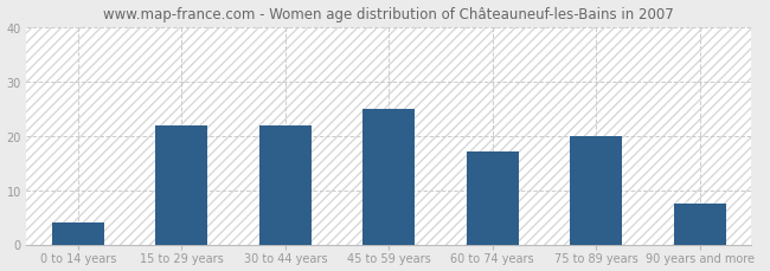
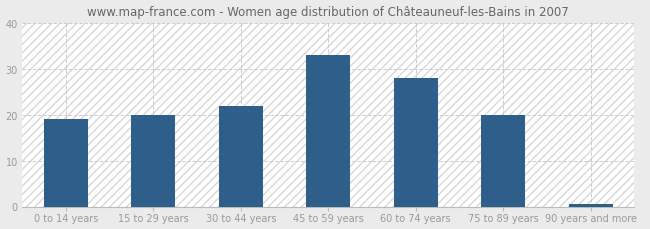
0 to 14 years: 4.0 -> 19.0
15 to 29 years: 22.0 -> 20.0
45 to 59 years: 25.0 -> 33.0
60 to 74 years: 17.0 -> 28.0
90 years and more: 7.5 -> 0.5
